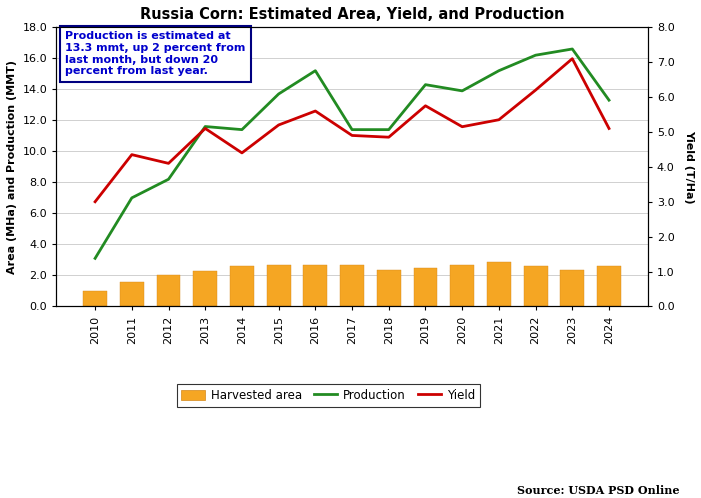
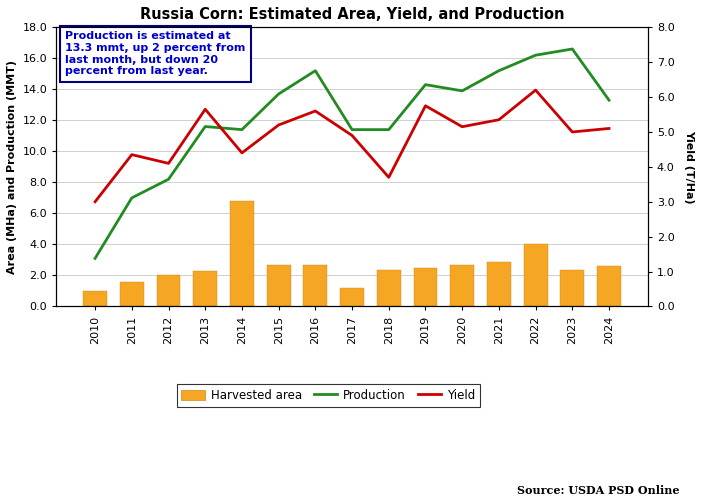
Yield/2013: 5.10 -> 5.65
Harvested area/2014: 2.6 -> 6.8
Harvested area/2017: 2.6 -> 1.2
Yield/2018: 4.85 -> 3.70
Harvested area/2022: 2.6 -> 4.0
Yield/2023: 7.10 -> 5.00
